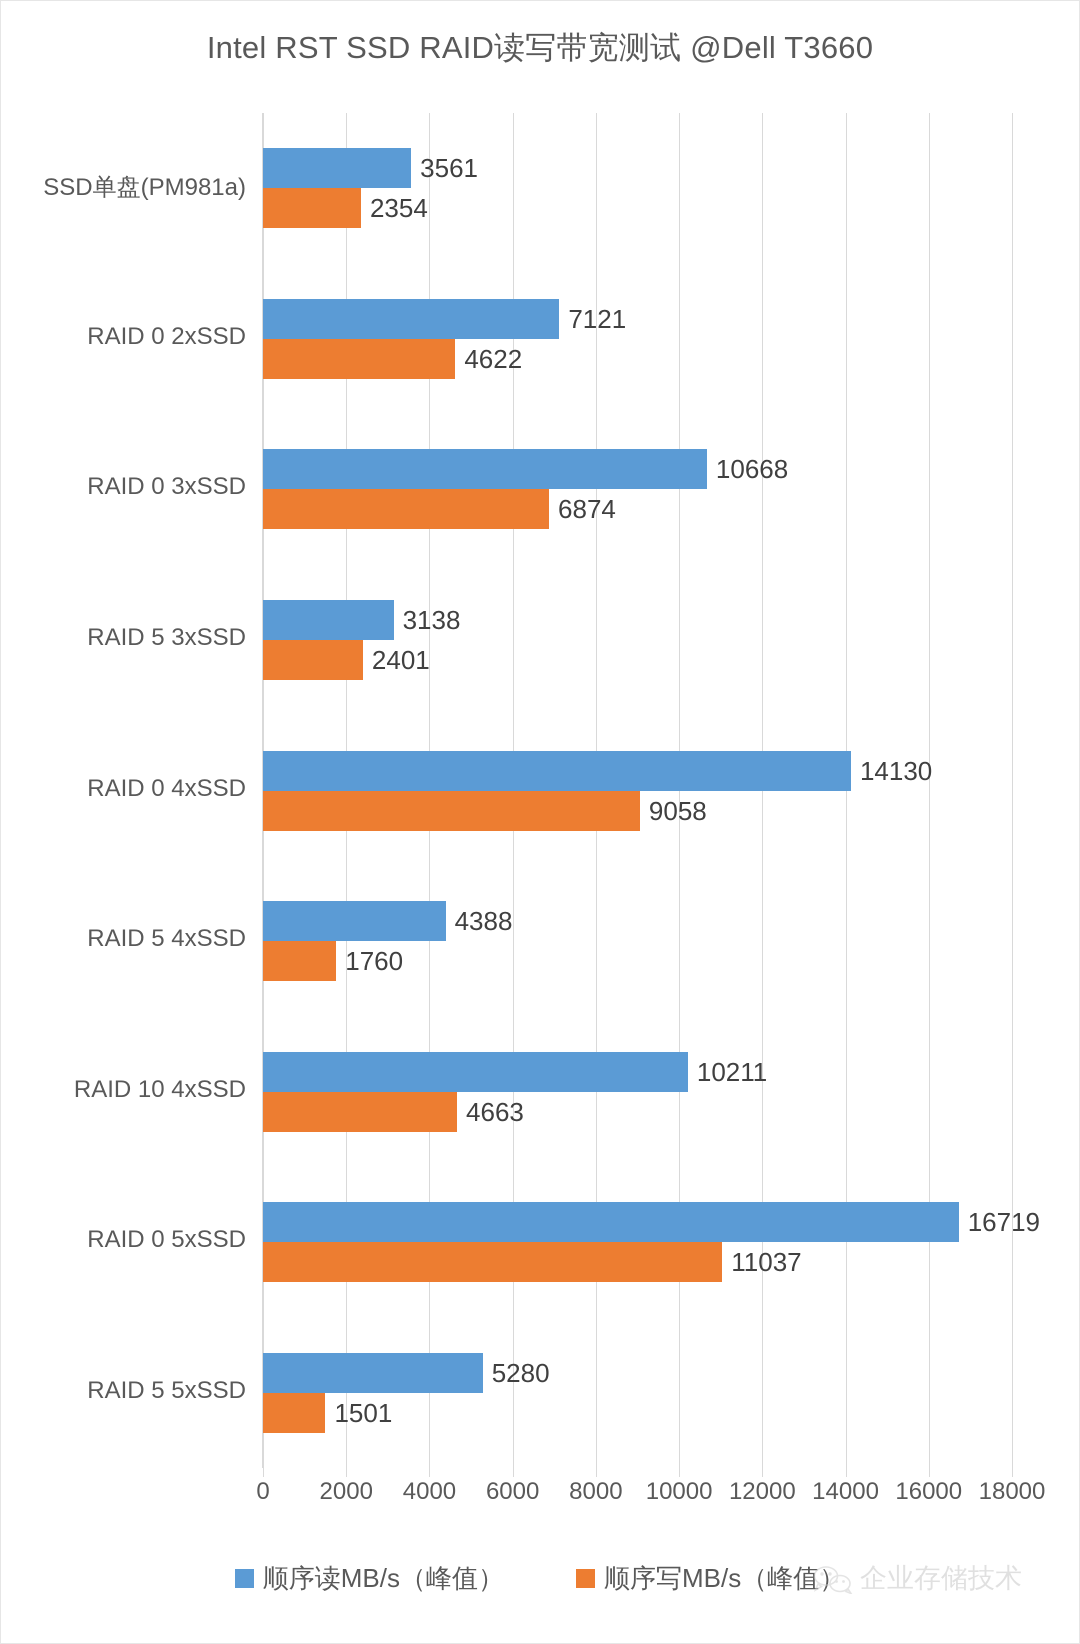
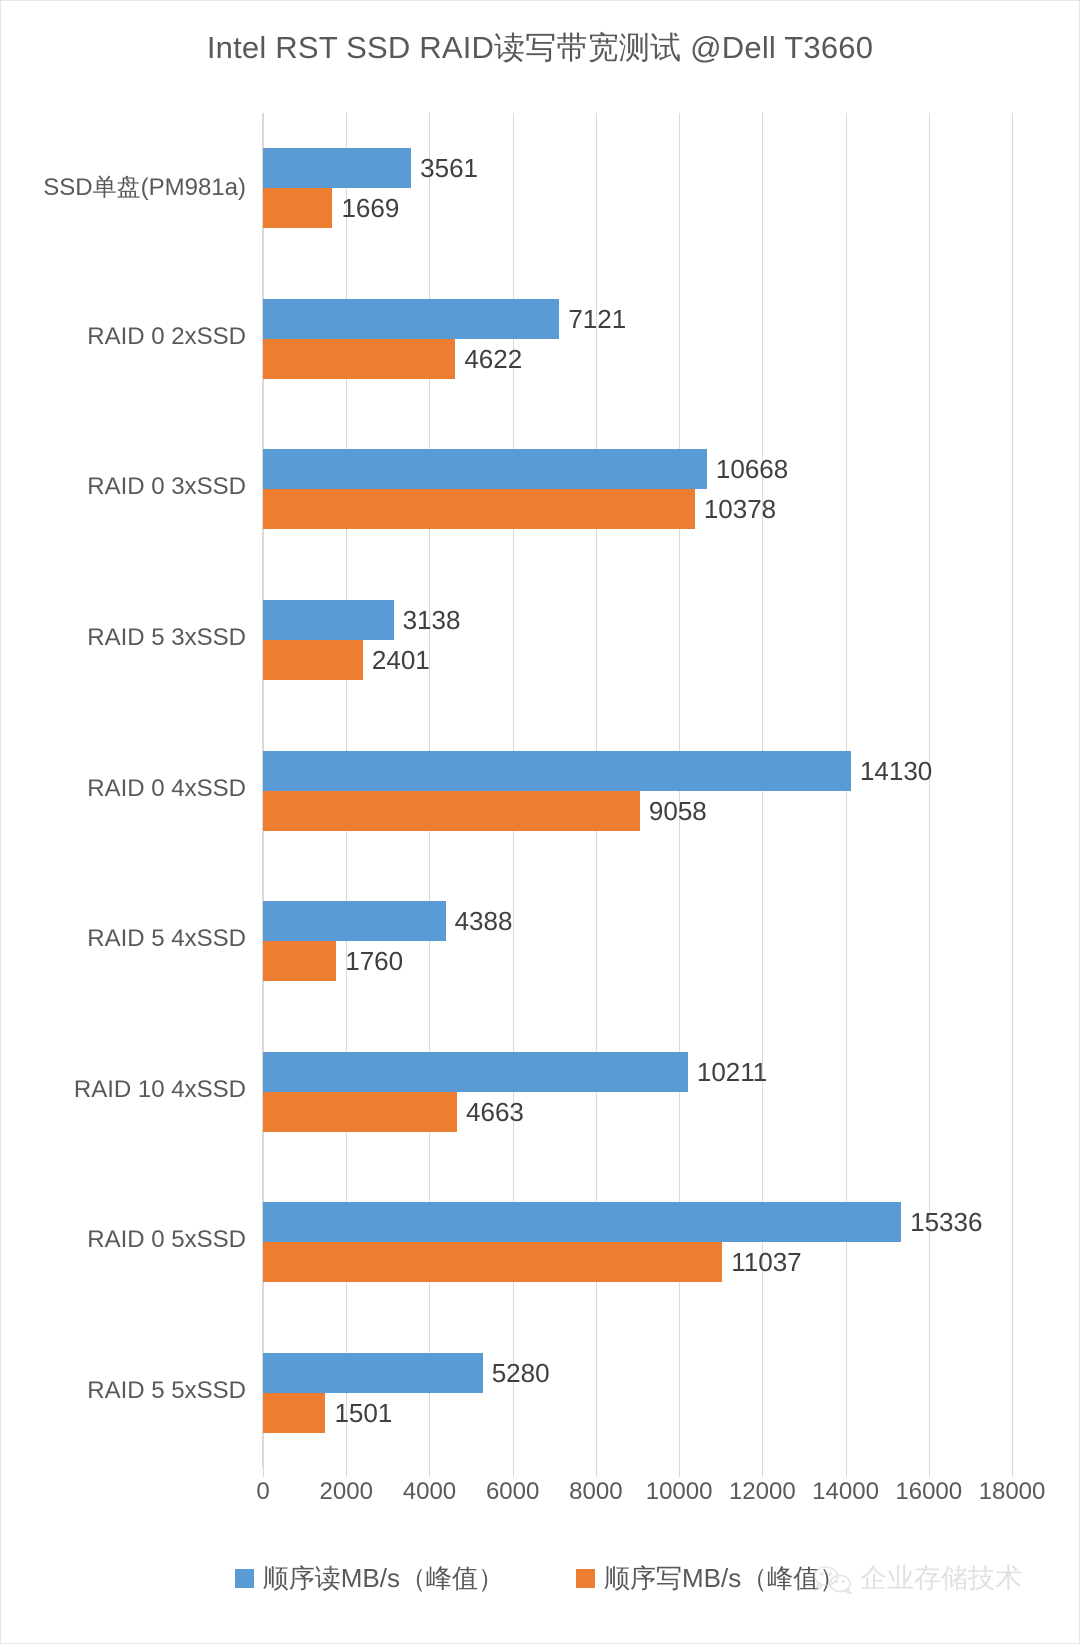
顺序写MB/s（峰值）/SSD单盘(PM981a): 2354 -> 1669
顺序写MB/s（峰值）/RAID 0 3xSSD: 6874 -> 10378
顺序读MB/s（峰值）/RAID 0 5xSSD: 16719 -> 15336
